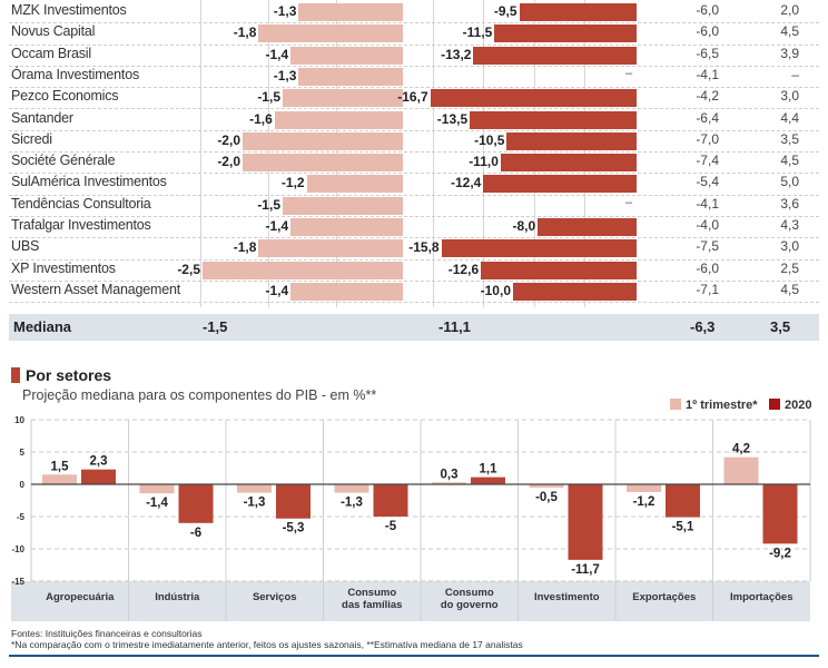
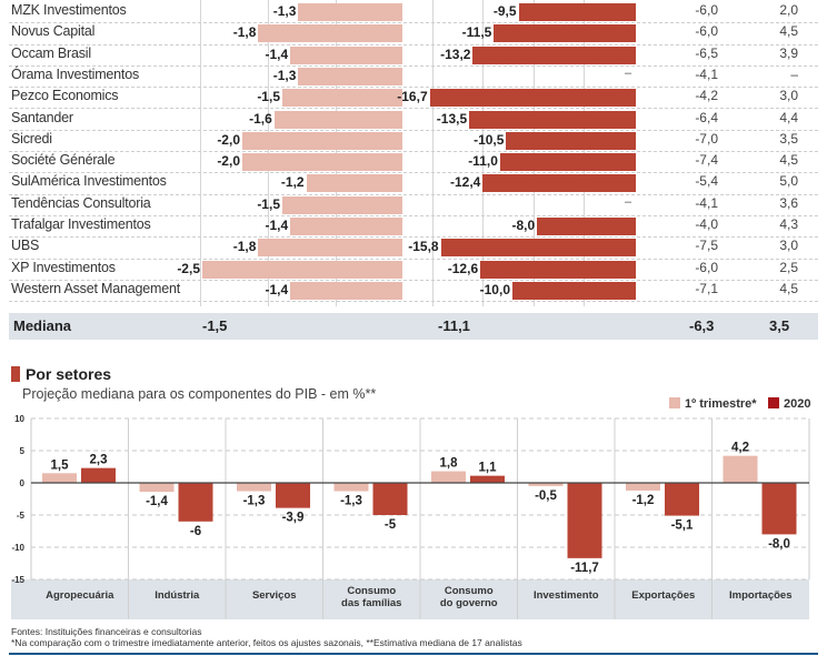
2020/Serviços: -5,3 -> -3,9
1º trimestre*/Consumo do governo: 0,3 -> 1,8
2020/Importações: -9,2 -> -8,0
